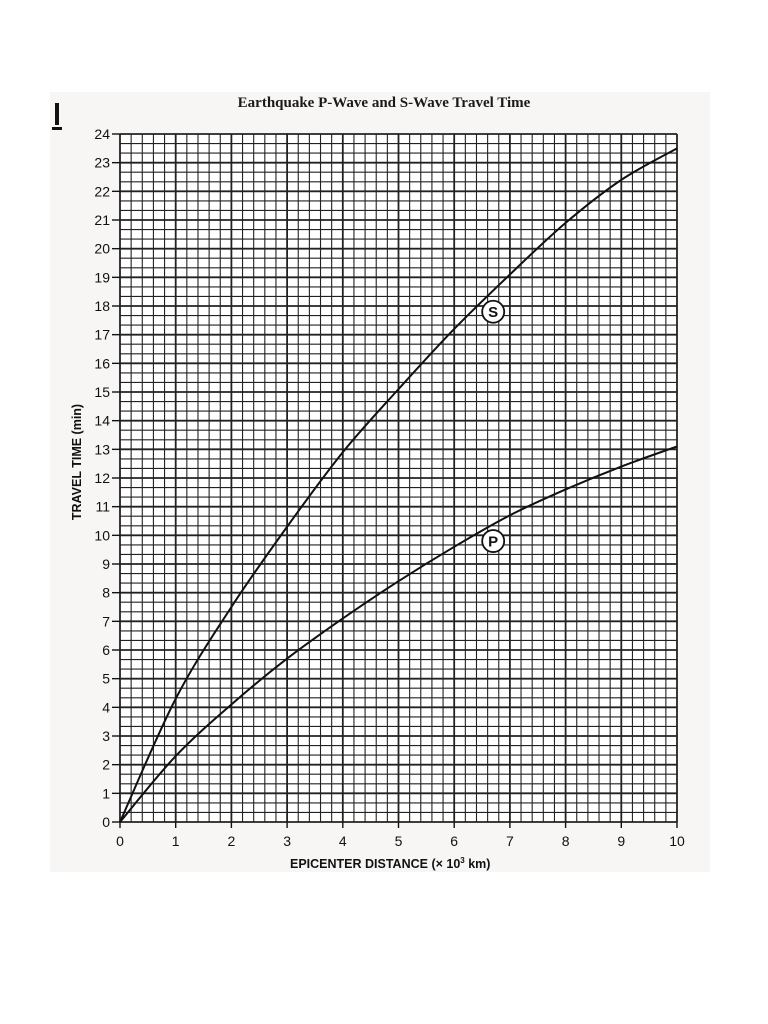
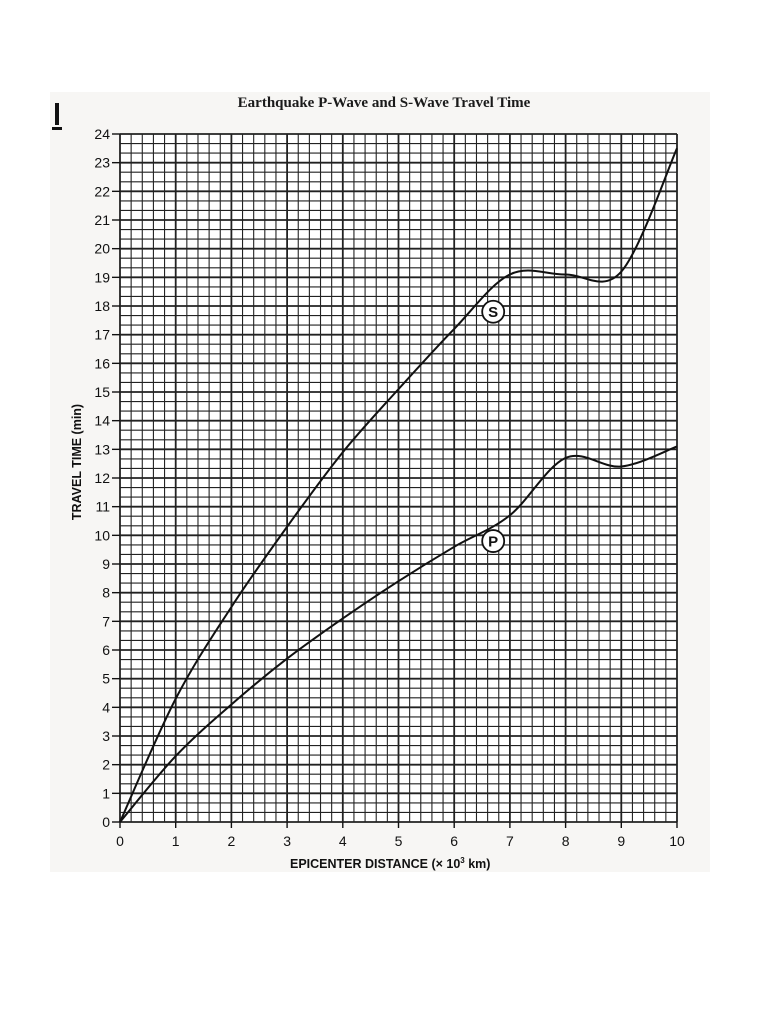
S/8: 20.9 -> 19.1
P/8: 11.6 -> 12.7
S/9: 22.4 -> 19.2
